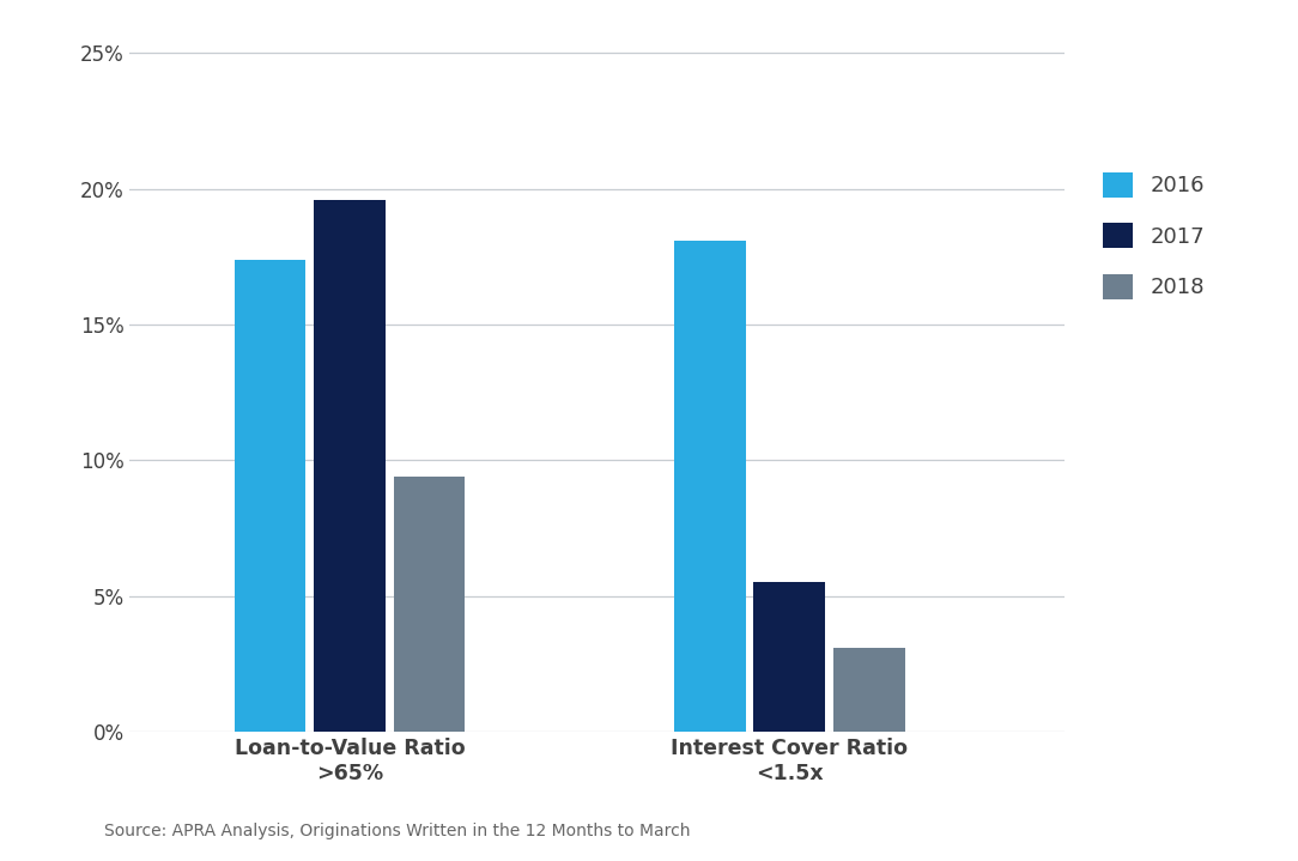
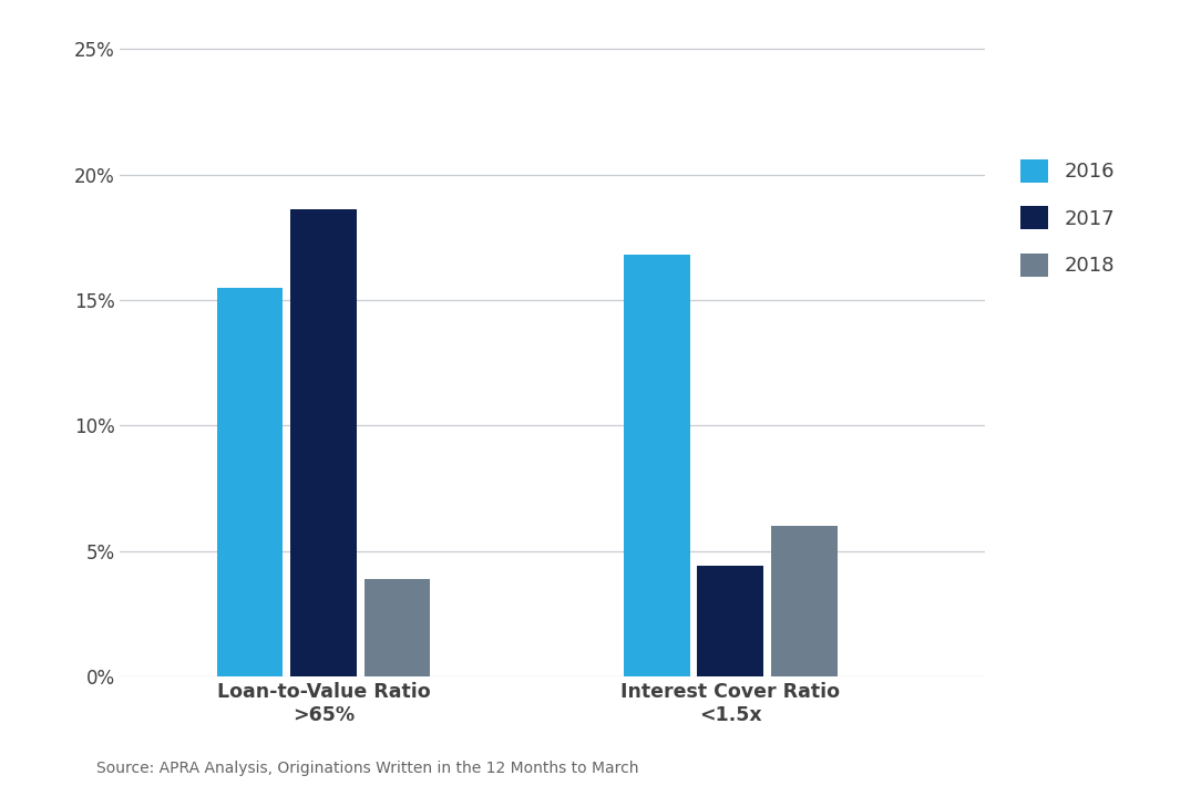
2016/Loan-to-Value Ratio >65%: 17.4% -> 15.5%
2017/Loan-to-Value Ratio >65%: 19.6% -> 18.6%
2018/Loan-to-Value Ratio >65%: 9.4% -> 3.9%
2016/Interest Cover Ratio <1.5x: 18.1% -> 16.8%
2017/Interest Cover Ratio <1.5x: 5.5% -> 4.4%
2018/Interest Cover Ratio <1.5x: 3.1% -> 6.0%
